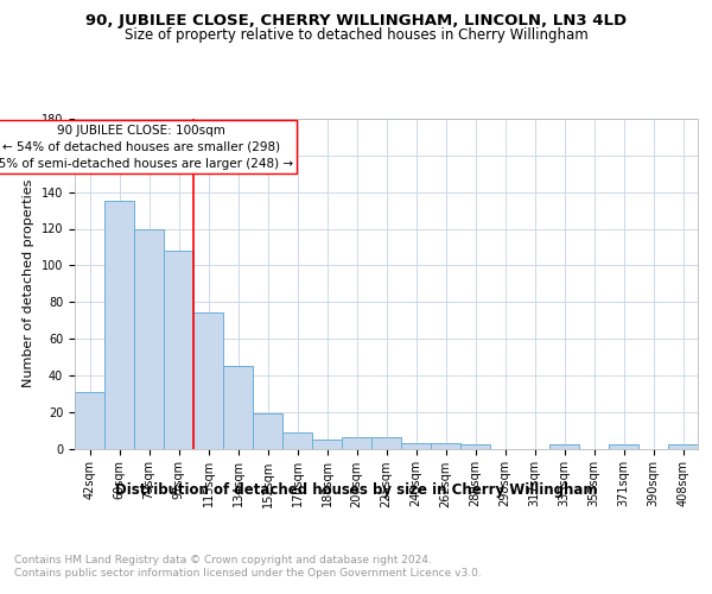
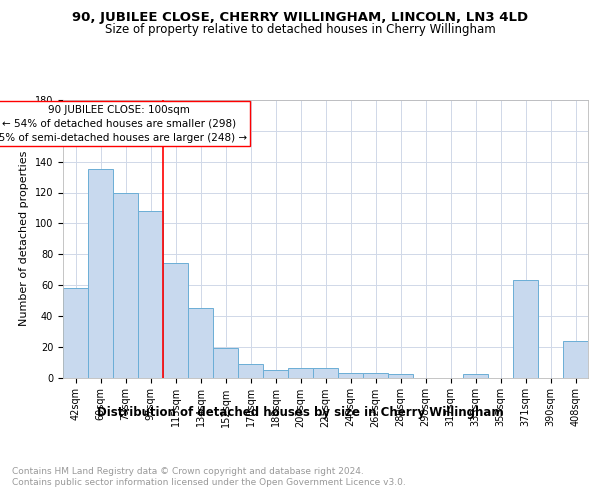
42sqm: 31 -> 58
371sqm: 2 -> 63
408sqm: 2 -> 24
